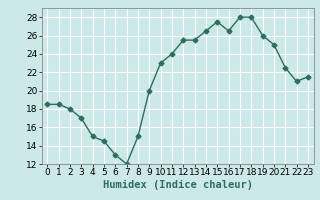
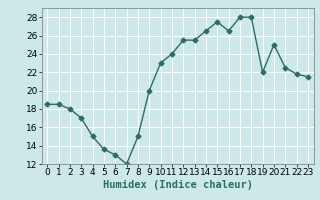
5: 14.5 -> 13.6
19: 26.0 -> 22.0
22: 21.0 -> 21.8
